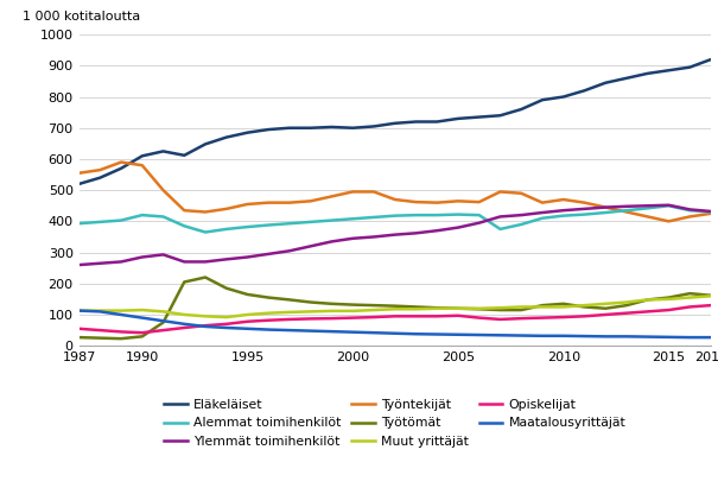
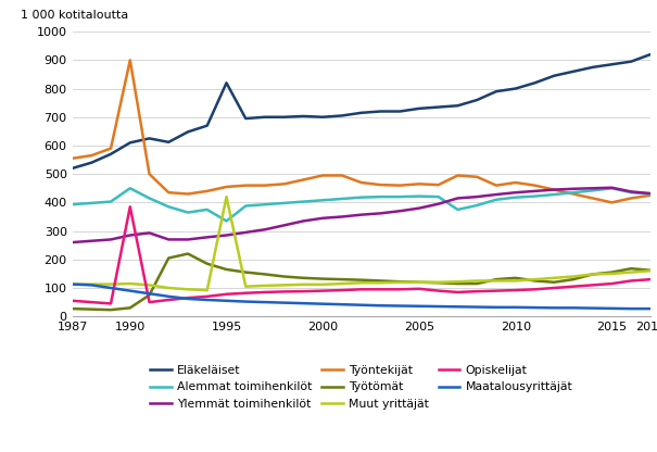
Työntekijät/1990: 580 -> 900
Alemmat toimihenkilöt/1990: 420 -> 450
Opiskelijat/1990: 42 -> 385
Eläkeläiset/1995: 685 -> 820
Alemmat toimihenkilöt/1995: 382 -> 335
Muut yrittäjät/1995: 100 -> 420
